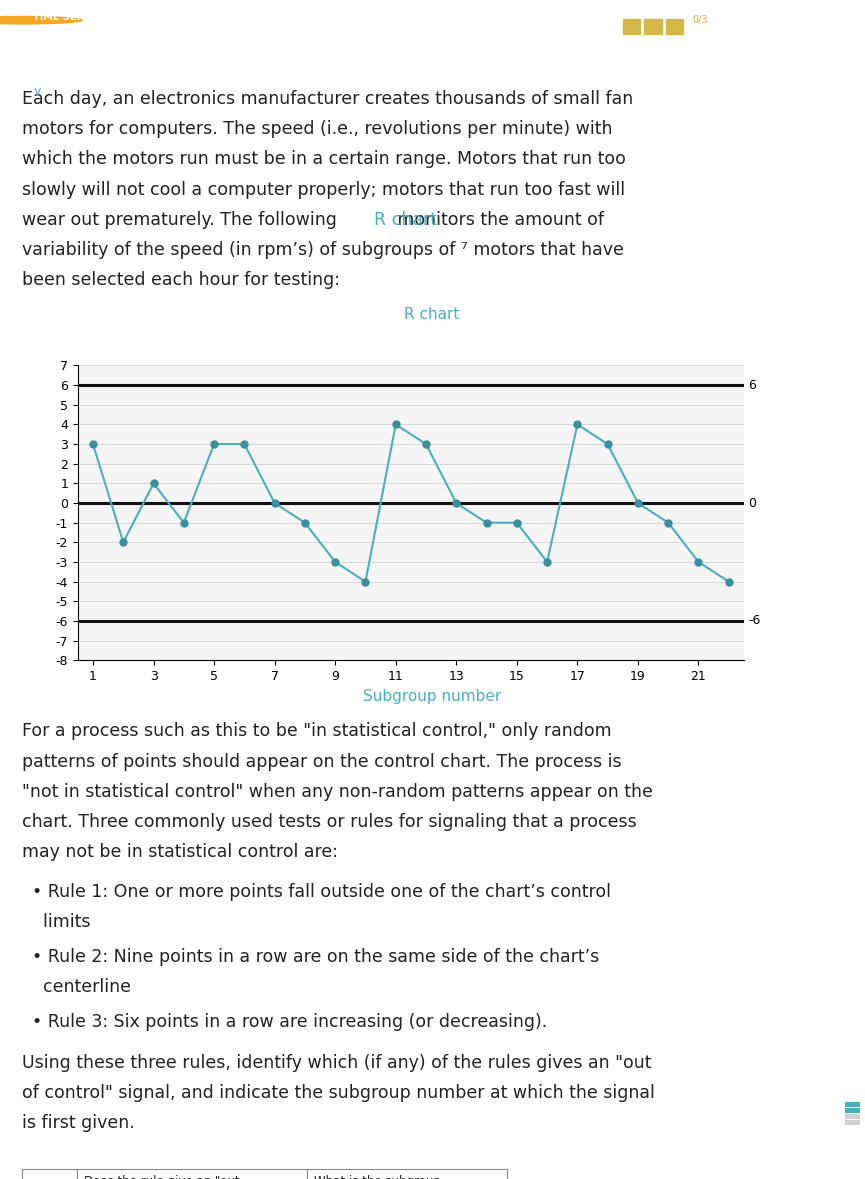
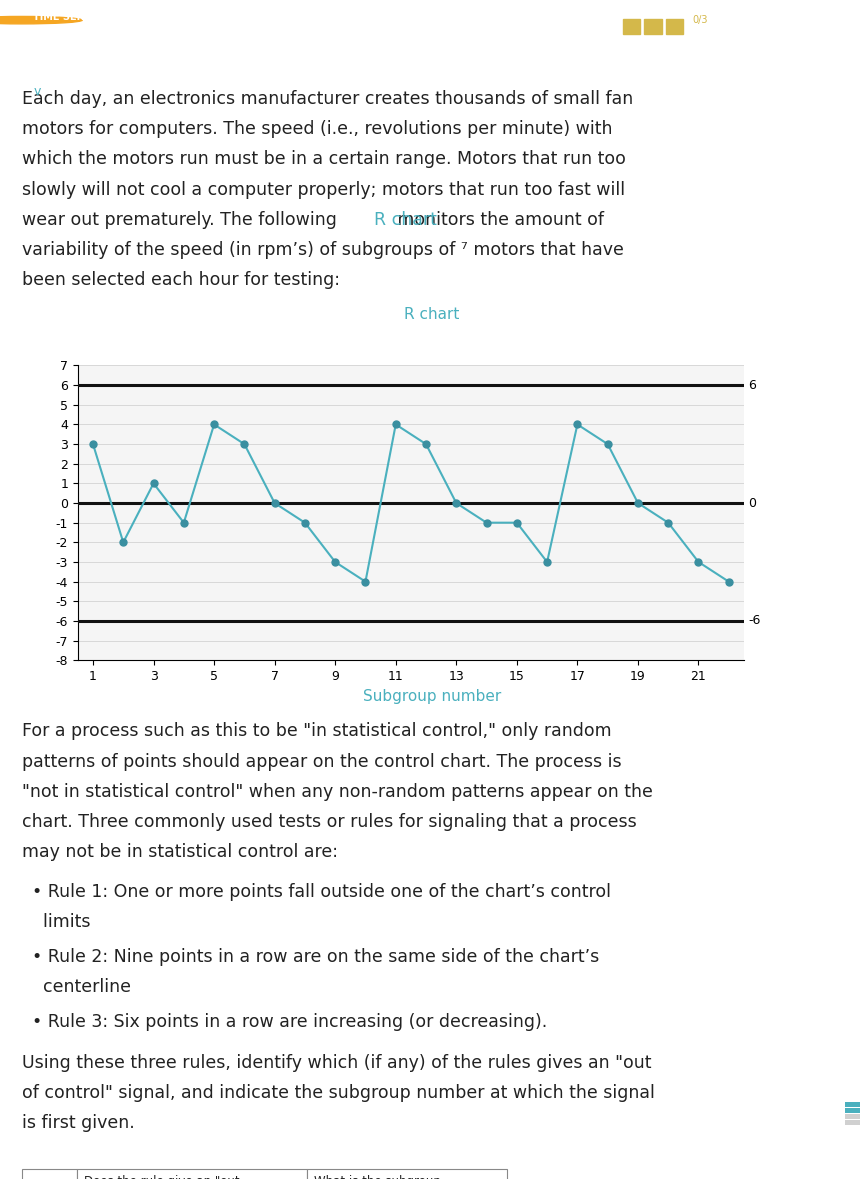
5: 3 -> 4
